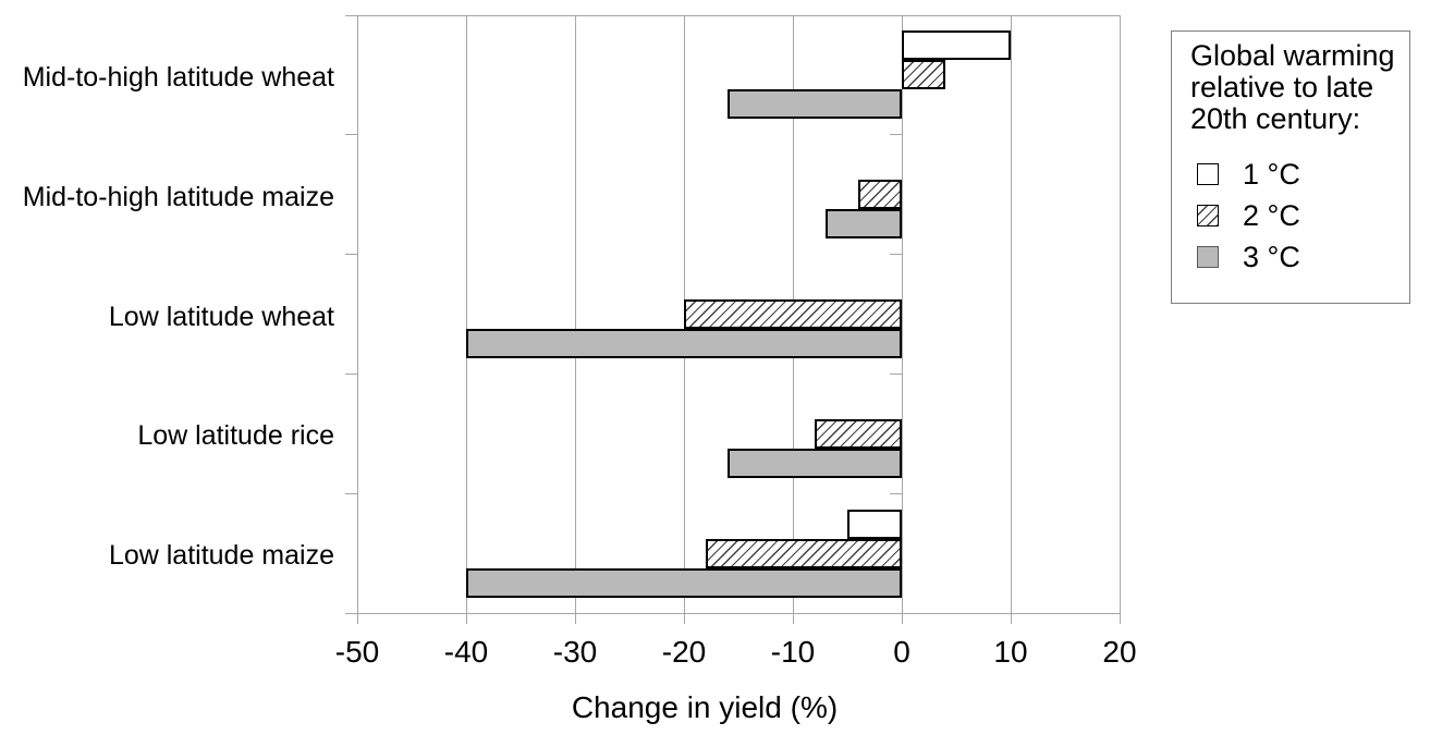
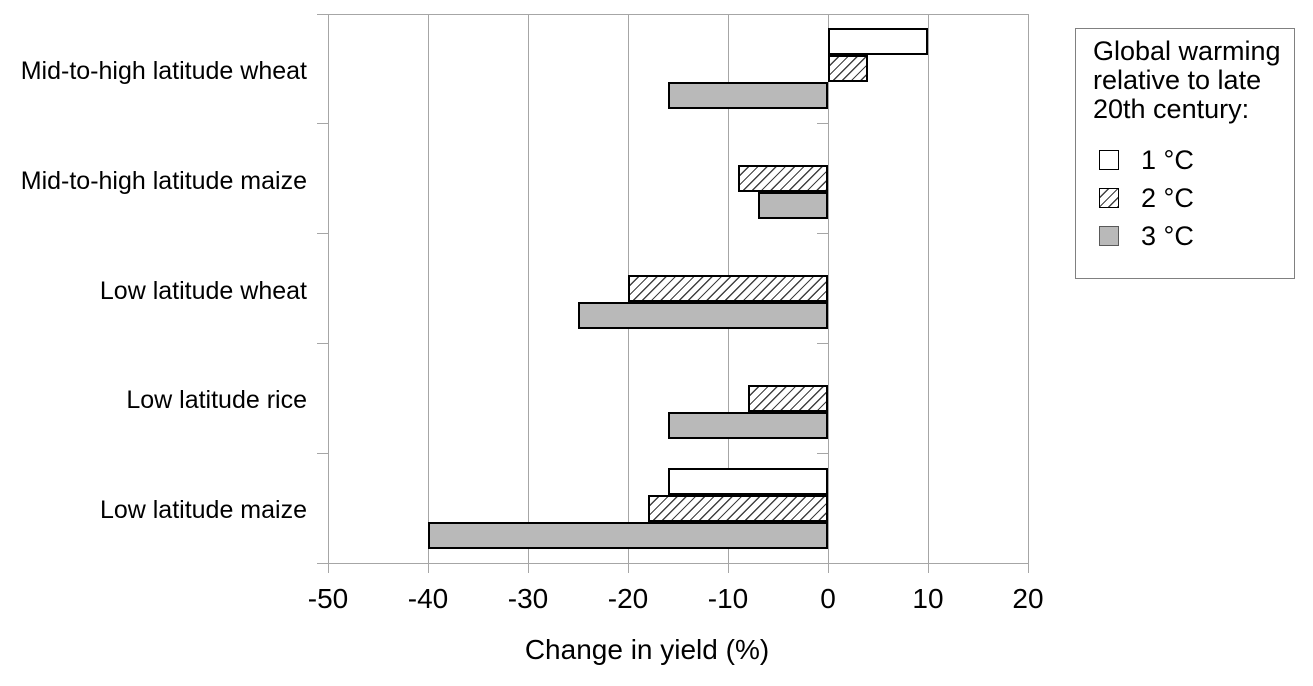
2 °C/Mid-to-high latitude maize: -4 -> -9
3 °C/Low latitude wheat: -40 -> -25
1 °C/Low latitude maize: -5 -> -16
